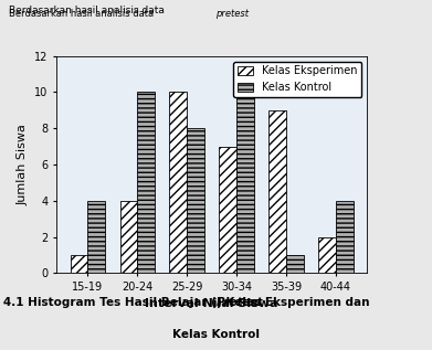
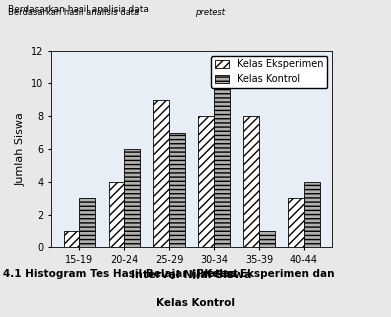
Kelas Kontrol/15-19: 4 -> 3
Kelas Kontrol/20-24: 10 -> 6
Kelas Eksperimen/25-29: 10 -> 9
Kelas Kontrol/25-29: 8 -> 7
Kelas Eksperimen/30-34: 7 -> 8
Kelas Eksperimen/35-39: 9 -> 8
Kelas Eksperimen/40-44: 2 -> 3
